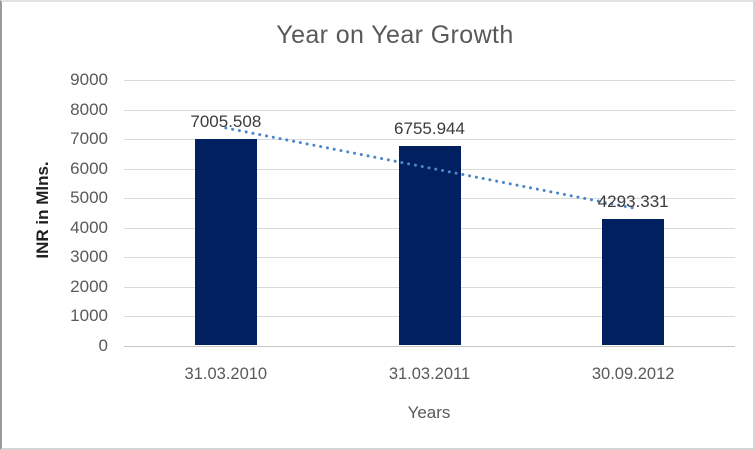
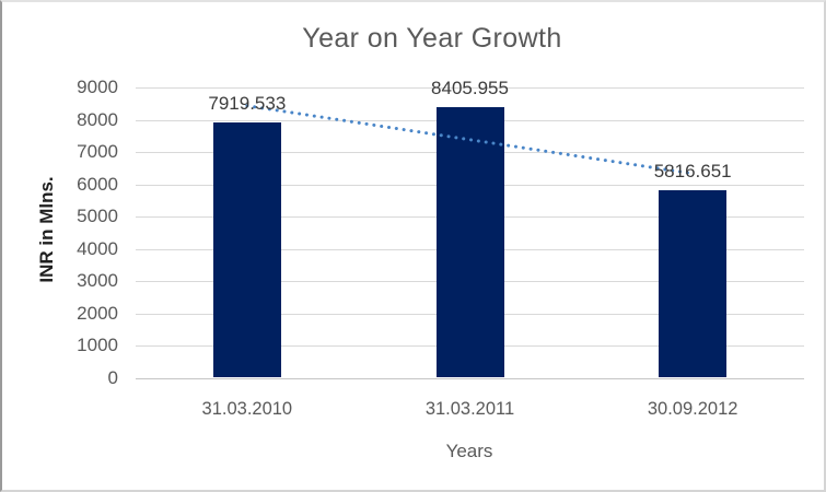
31.03.2010: 7005.508 -> 7919.533
31.03.2011: 6755.944 -> 8405.955
30.09.2012: 4293.331 -> 5816.651
